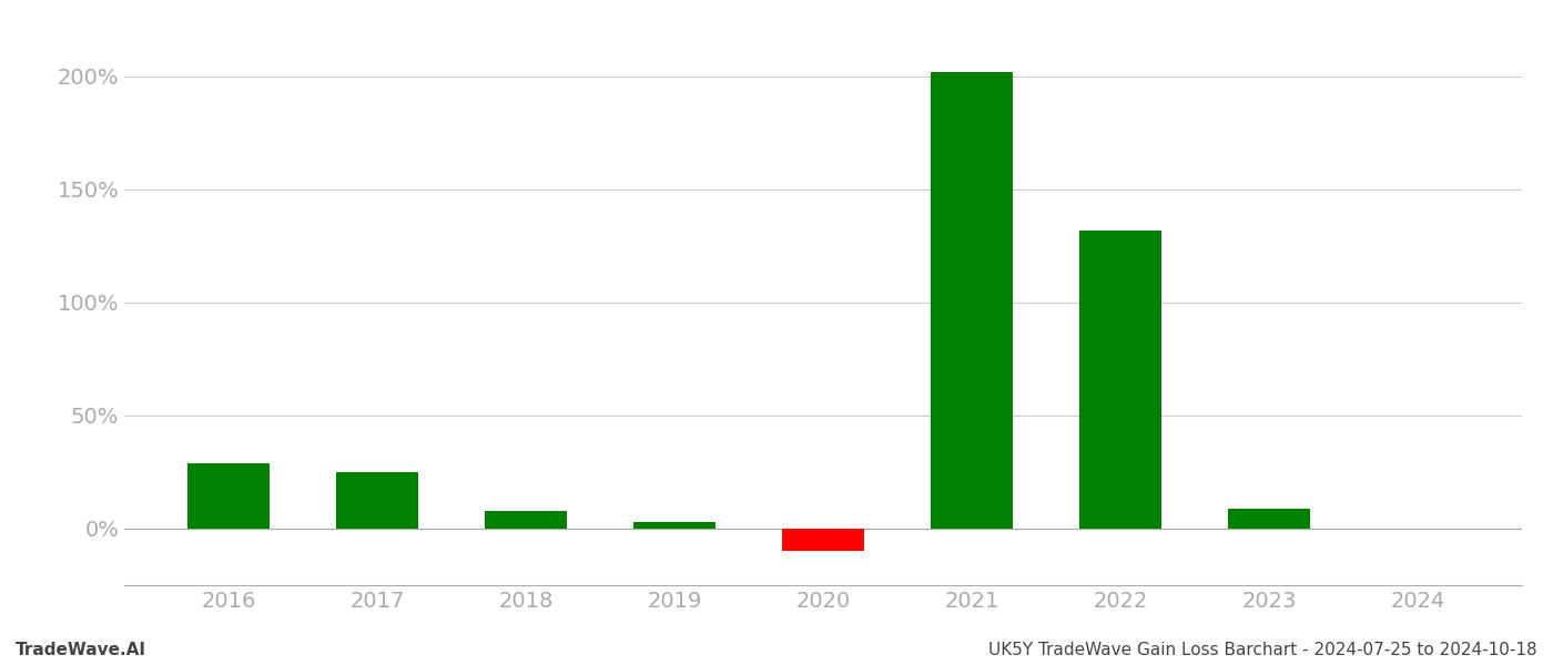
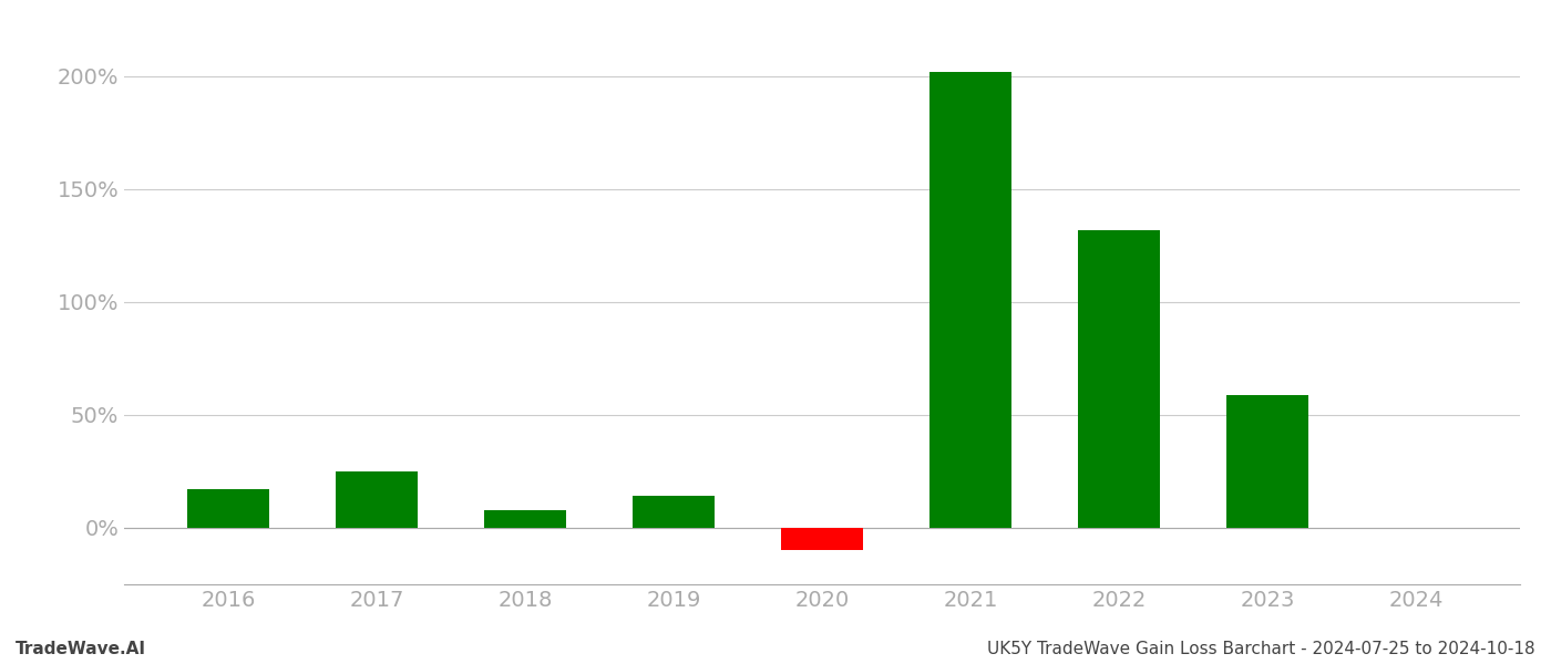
2016: 29% -> 17%
2019: 3% -> 14%
2023: 9% -> 59%
